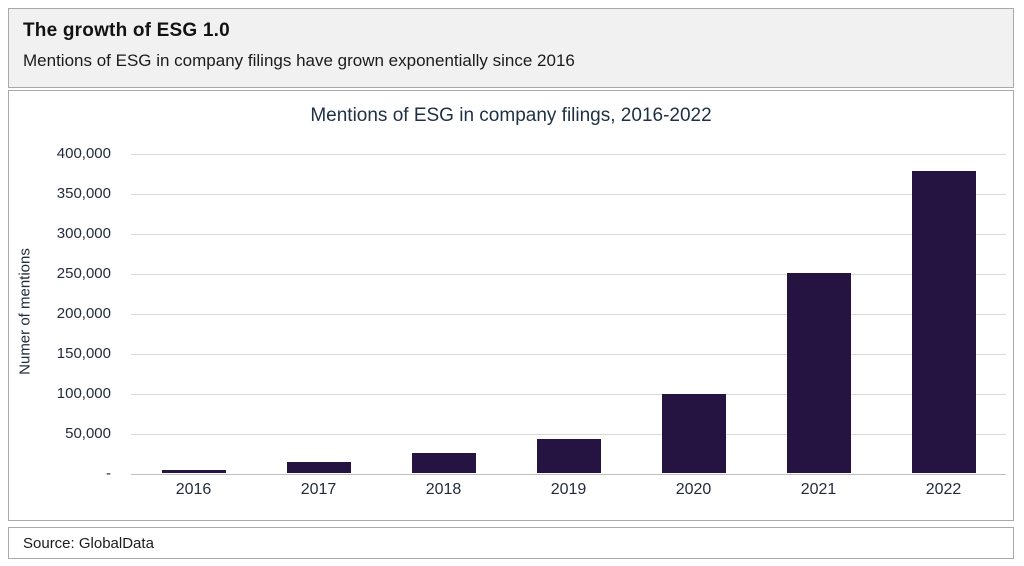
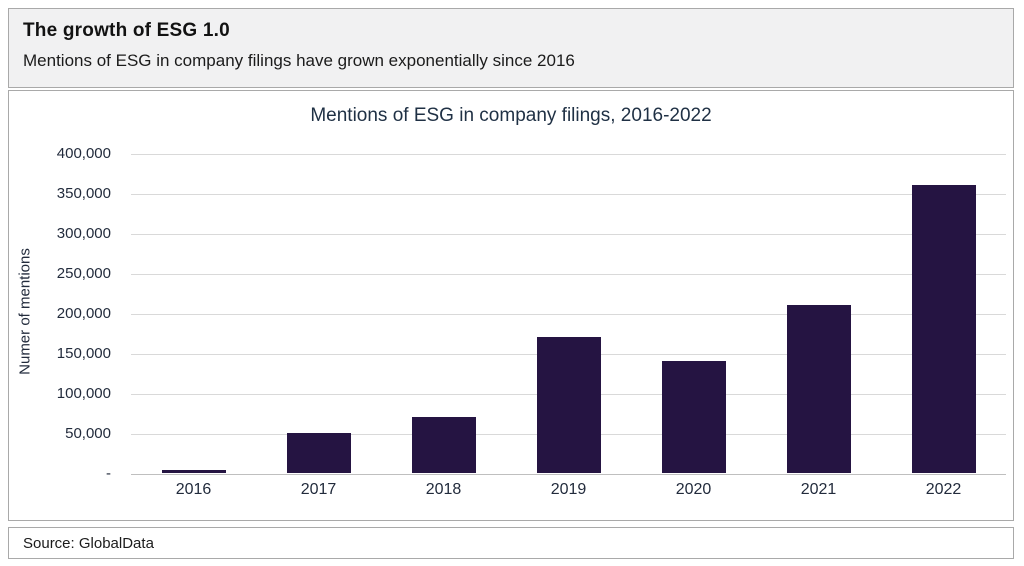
2017: 10000 -> 50000
2018: 20000 -> 70000
2019: 40000 -> 170000
2020: 100000 -> 140000
2021: 250000 -> 210000
2022: 380000 -> 360000
